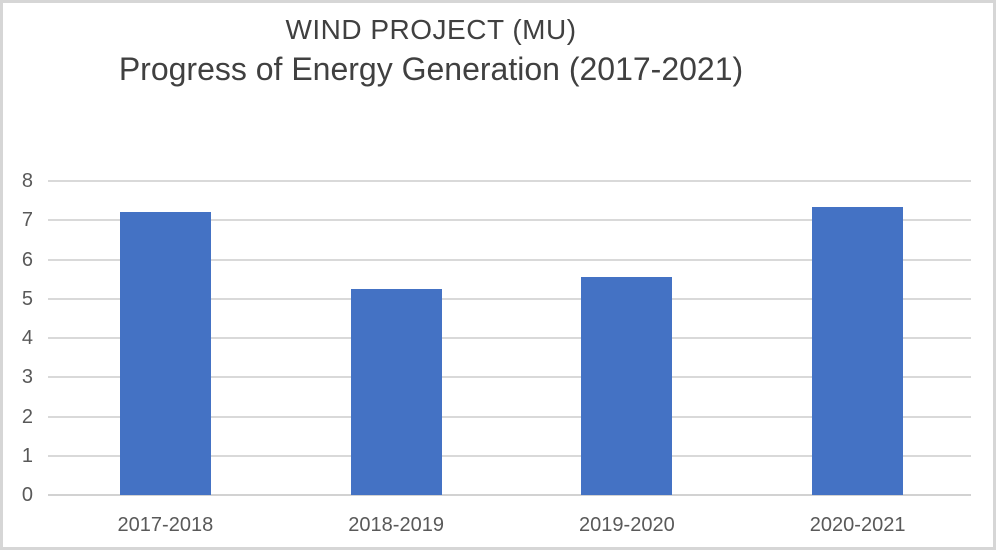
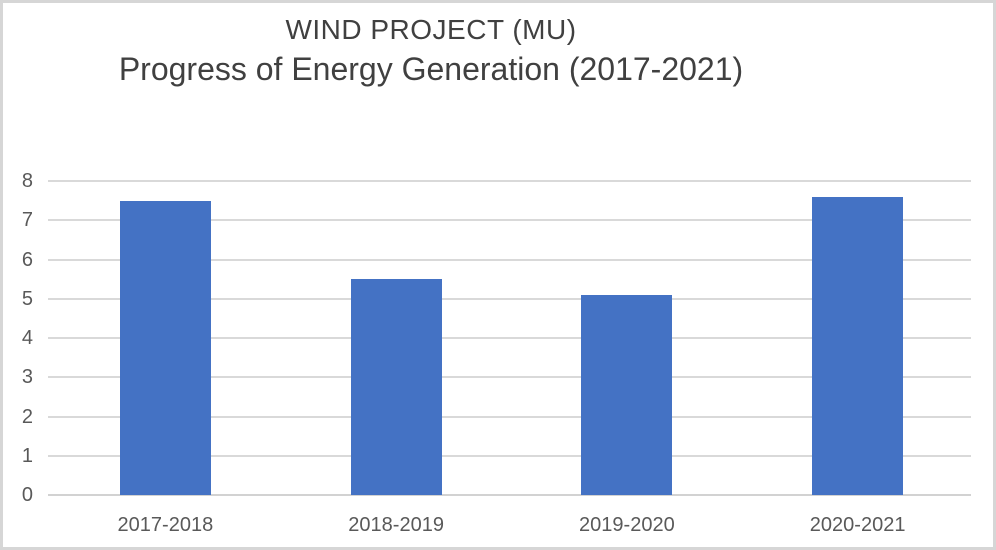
2017-2018: 7.2 -> 7.5
2018-2019: 5.2 -> 5.5
2019-2020: 5.5 -> 5.1
2020-2021: 7.3 -> 7.6
